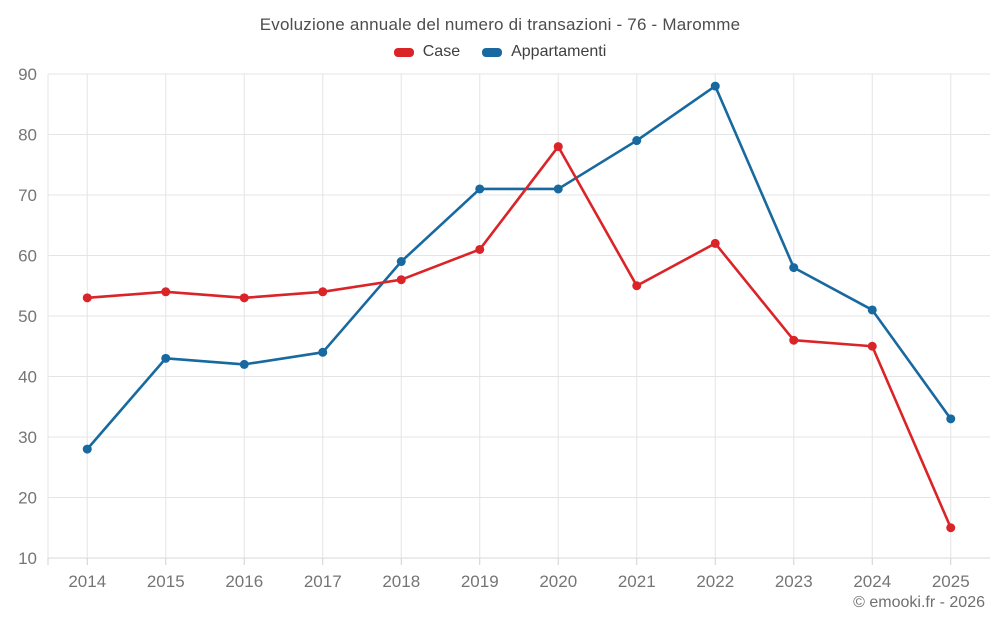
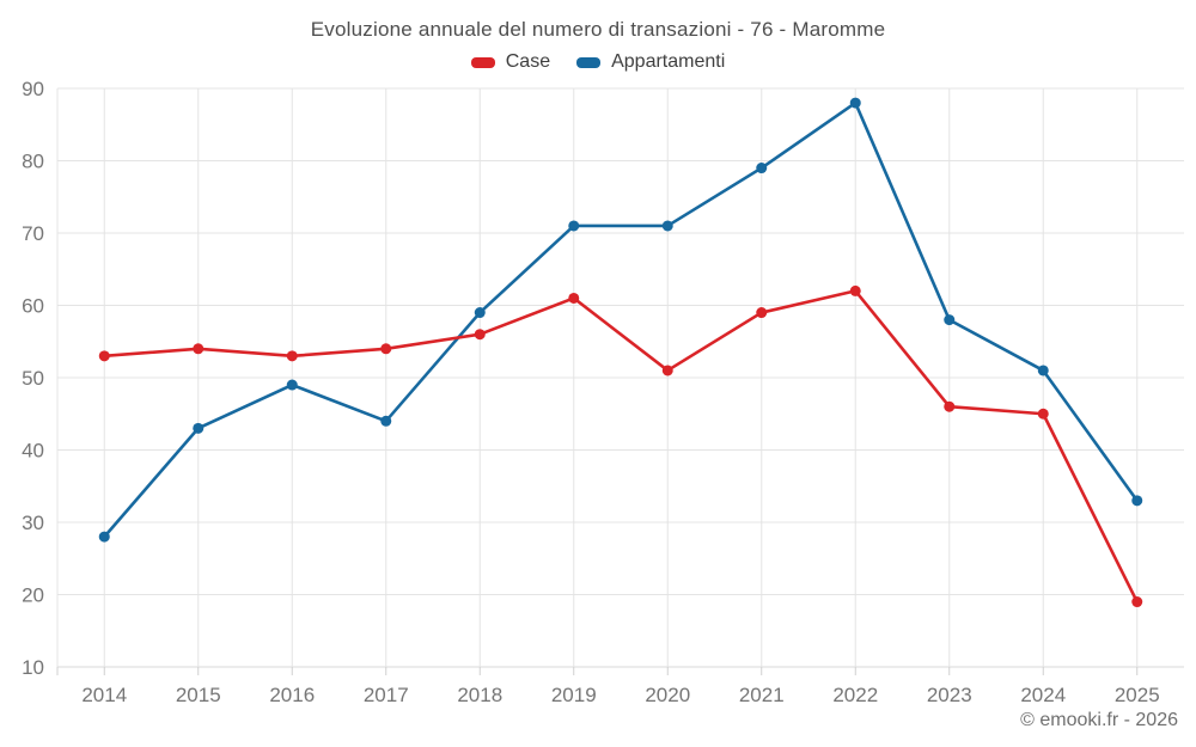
Appartamenti/2016: 42 -> 49
Case/2020: 78 -> 51
Case/2021: 55 -> 59
Case/2025: 15 -> 19
